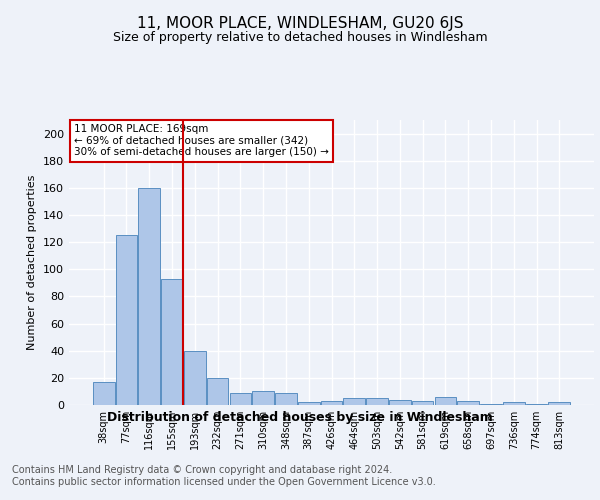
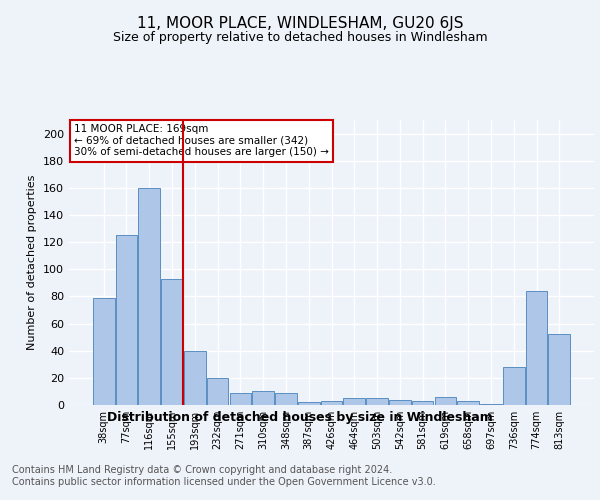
38sqm: 17 -> 79
736sqm: 2 -> 28
774sqm: 1 -> 84
813sqm: 2 -> 52
